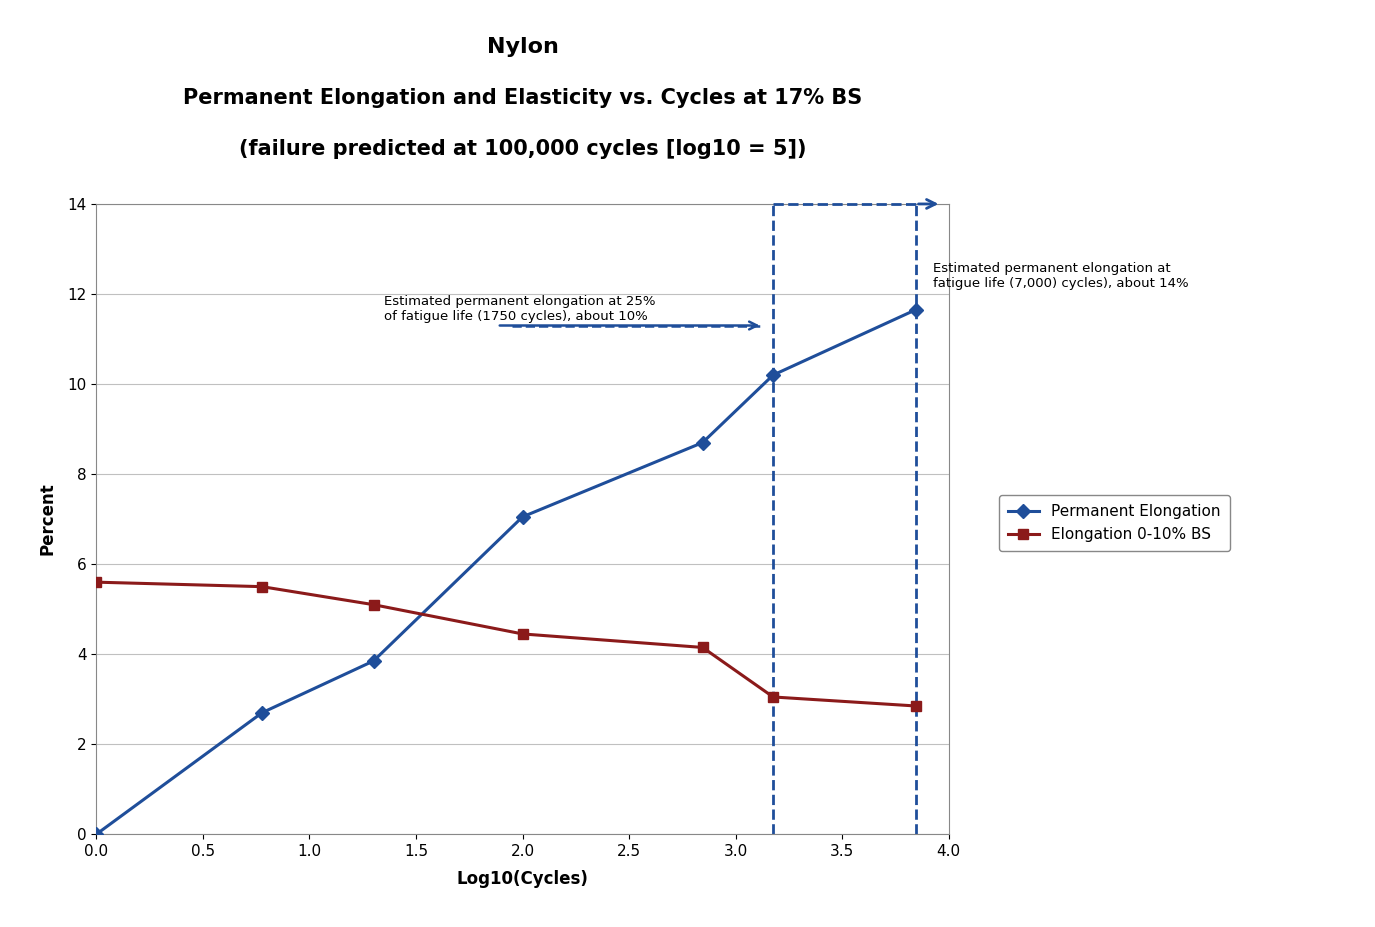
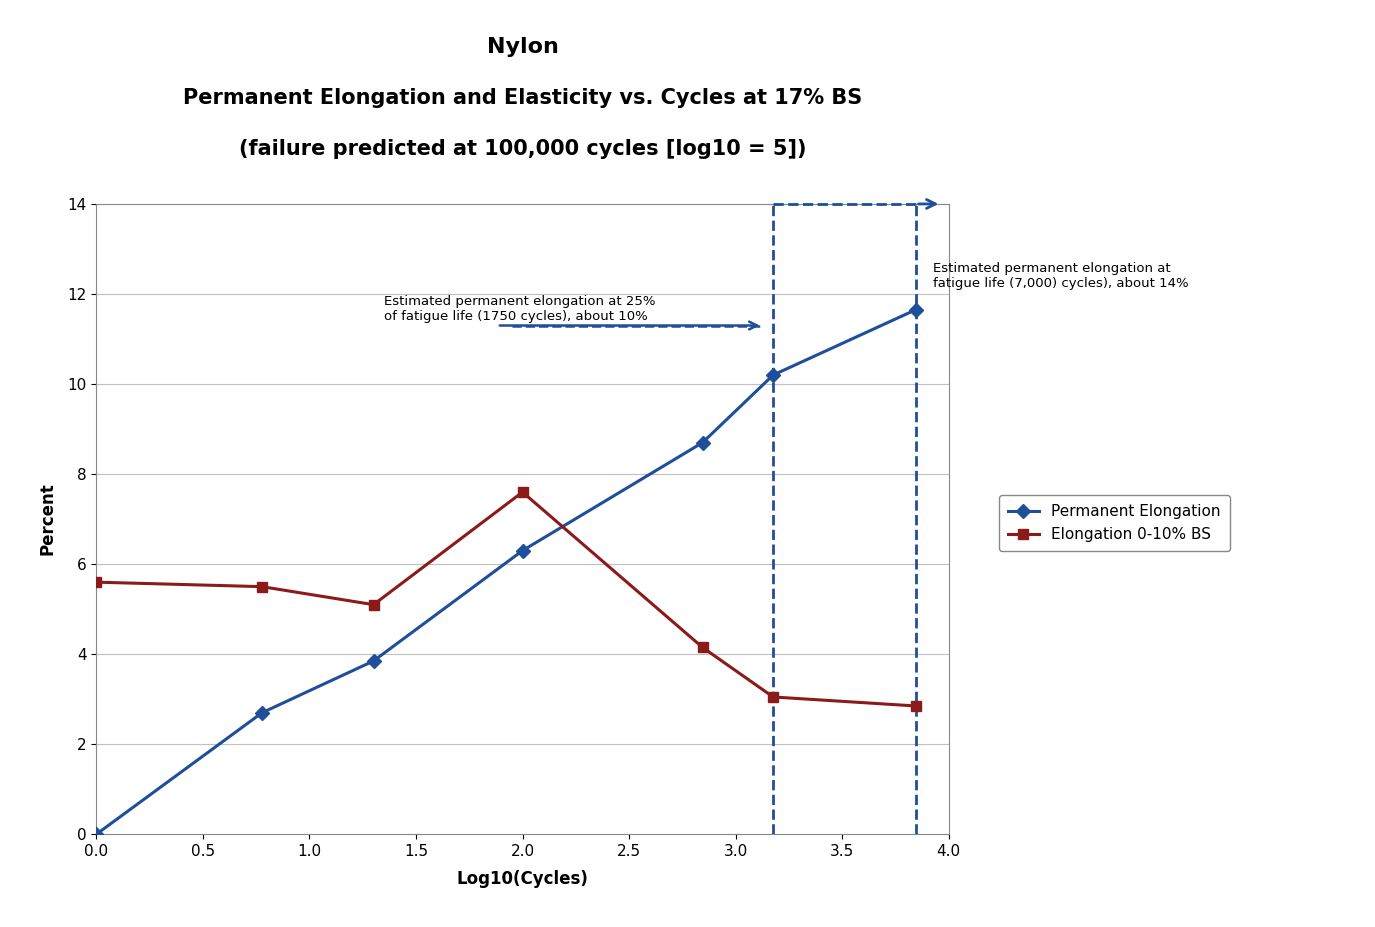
Permanent Elongation/2.0: 7.05 -> 6.30
Elongation 0-10% BS/2.0: 4.45 -> 7.60
